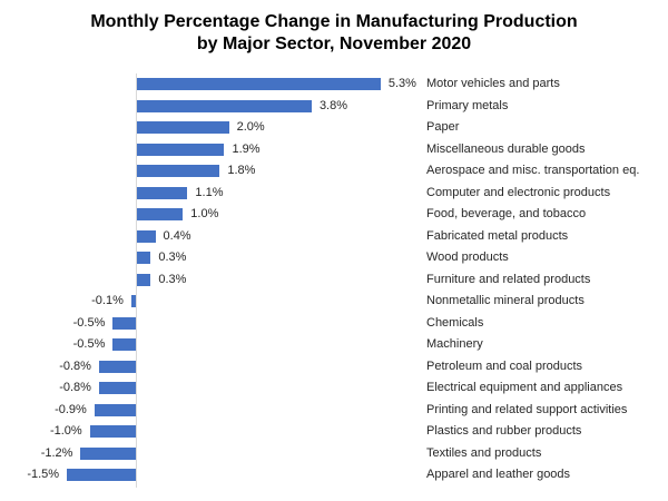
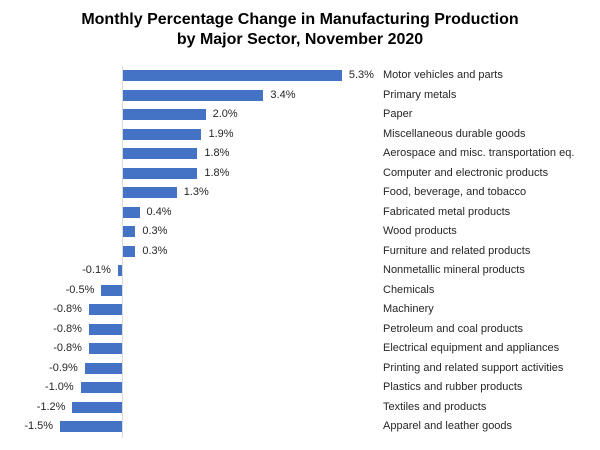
Primary metals: 3.8% -> 3.4%
Computer and electronic products: 1.1% -> 1.8%
Food, beverage, and tobacco: 1.0% -> 1.3%
Machinery: -0.5% -> -0.8%
